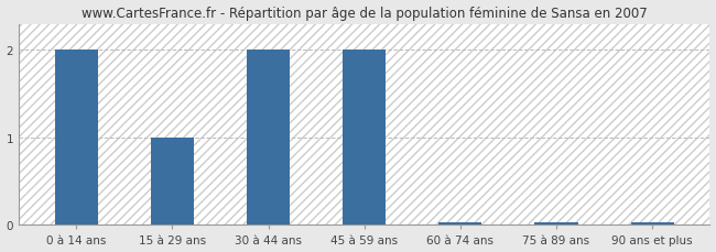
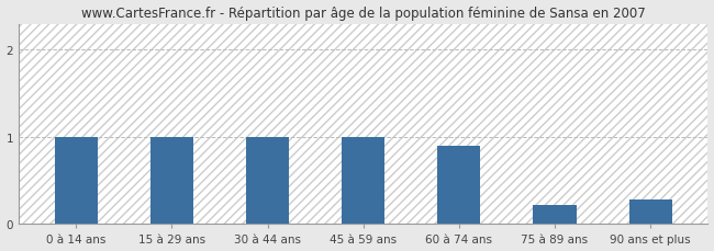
0 à 14 ans: 2.00 -> 1.00
30 à 44 ans: 2.00 -> 1.00
45 à 59 ans: 2.00 -> 1.00
60 à 74 ans: 0.03 -> 0.90
75 à 89 ans: 0.03 -> 0.22
90 ans et plus: 0.03 -> 0.28
